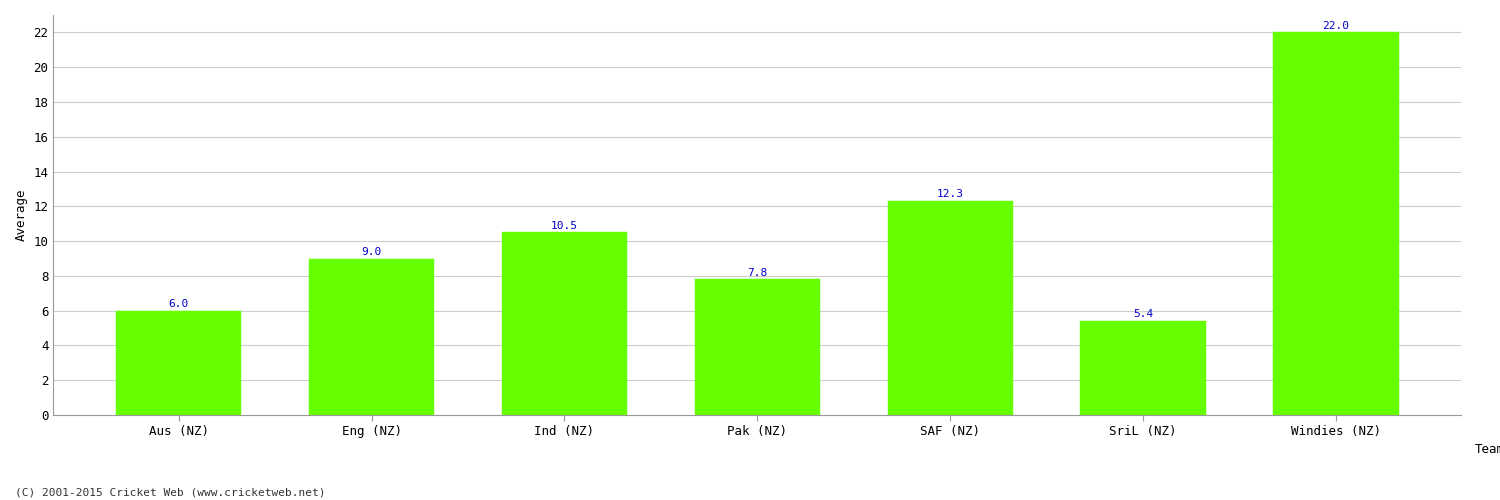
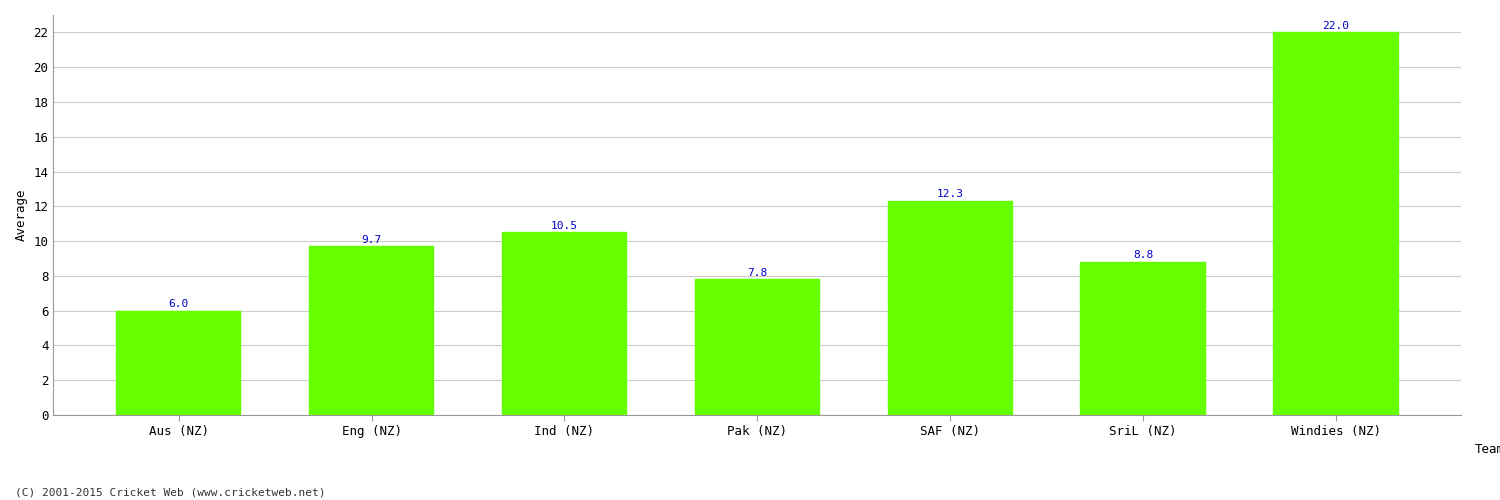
Eng (NZ): 9.0 -> 9.7
SriL (NZ): 5.4 -> 8.8
